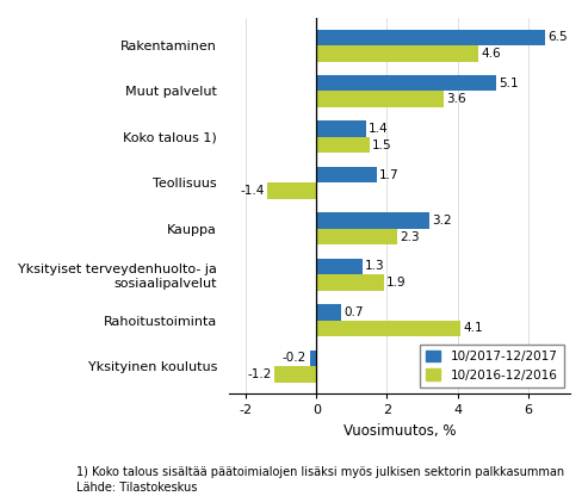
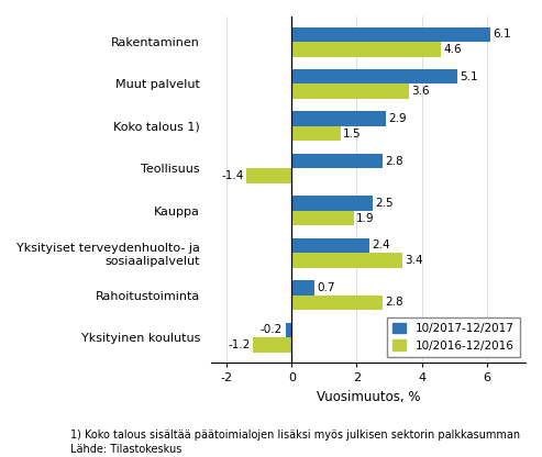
10/2017-12/2017/Rakentaminen: 6.5 -> 6.1
10/2017-12/2017/Koko talous 1): 1.4 -> 2.9
10/2017-12/2017/Teollisuus: 1.7 -> 2.8
10/2017-12/2017/Kauppa: 3.2 -> 2.5
10/2016-12/2016/Kauppa: 2.3 -> 1.9
10/2017-12/2017/Yksityiset terveydenhuolto- ja sosiaalipalvelut: 1.3 -> 2.4
10/2016-12/2016/Yksityiset terveydenhuolto- ja sosiaalipalvelut: 1.9 -> 3.4
10/2016-12/2016/Rahoitustoiminta: 4.1 -> 2.8
